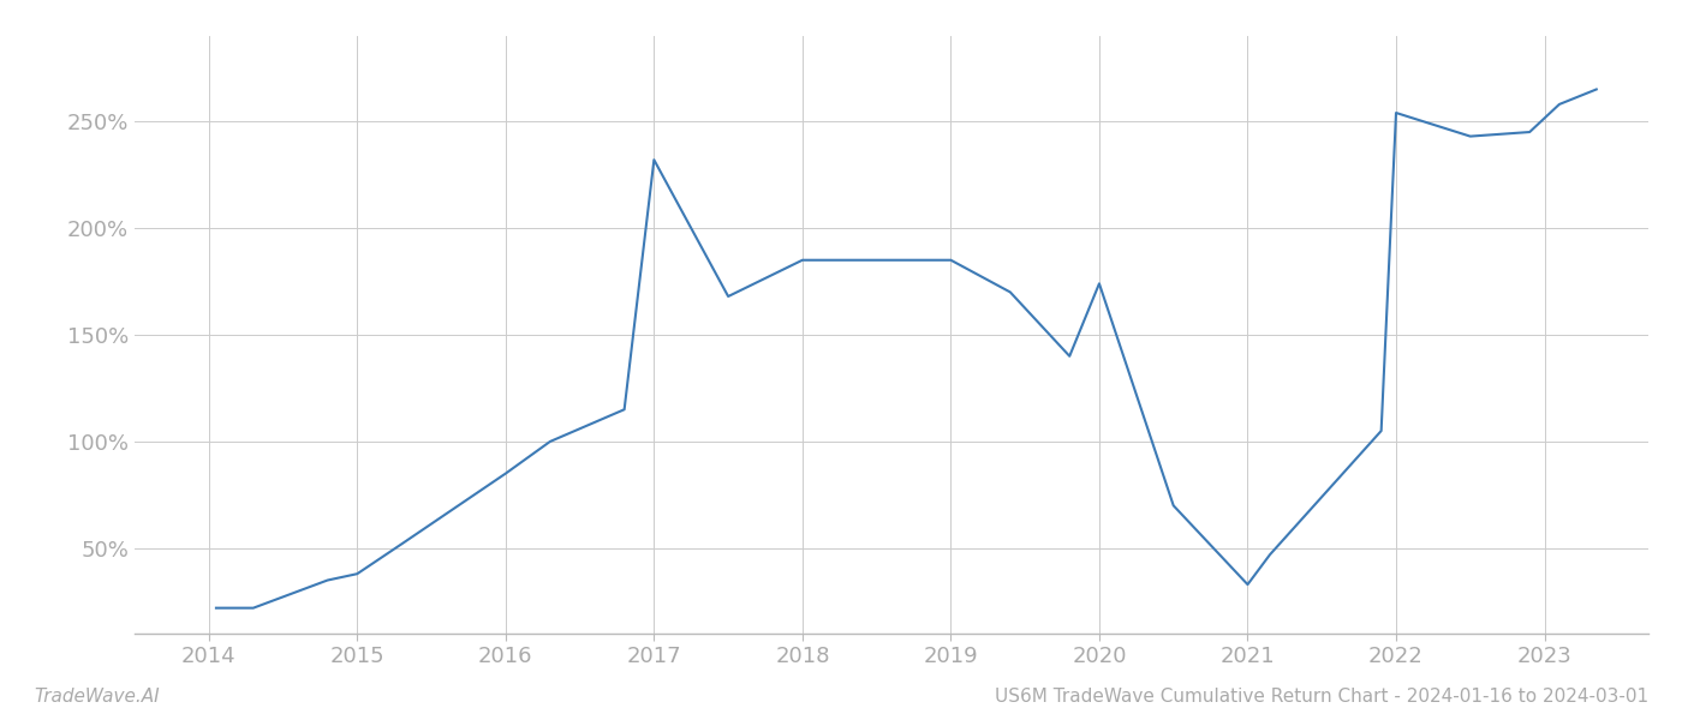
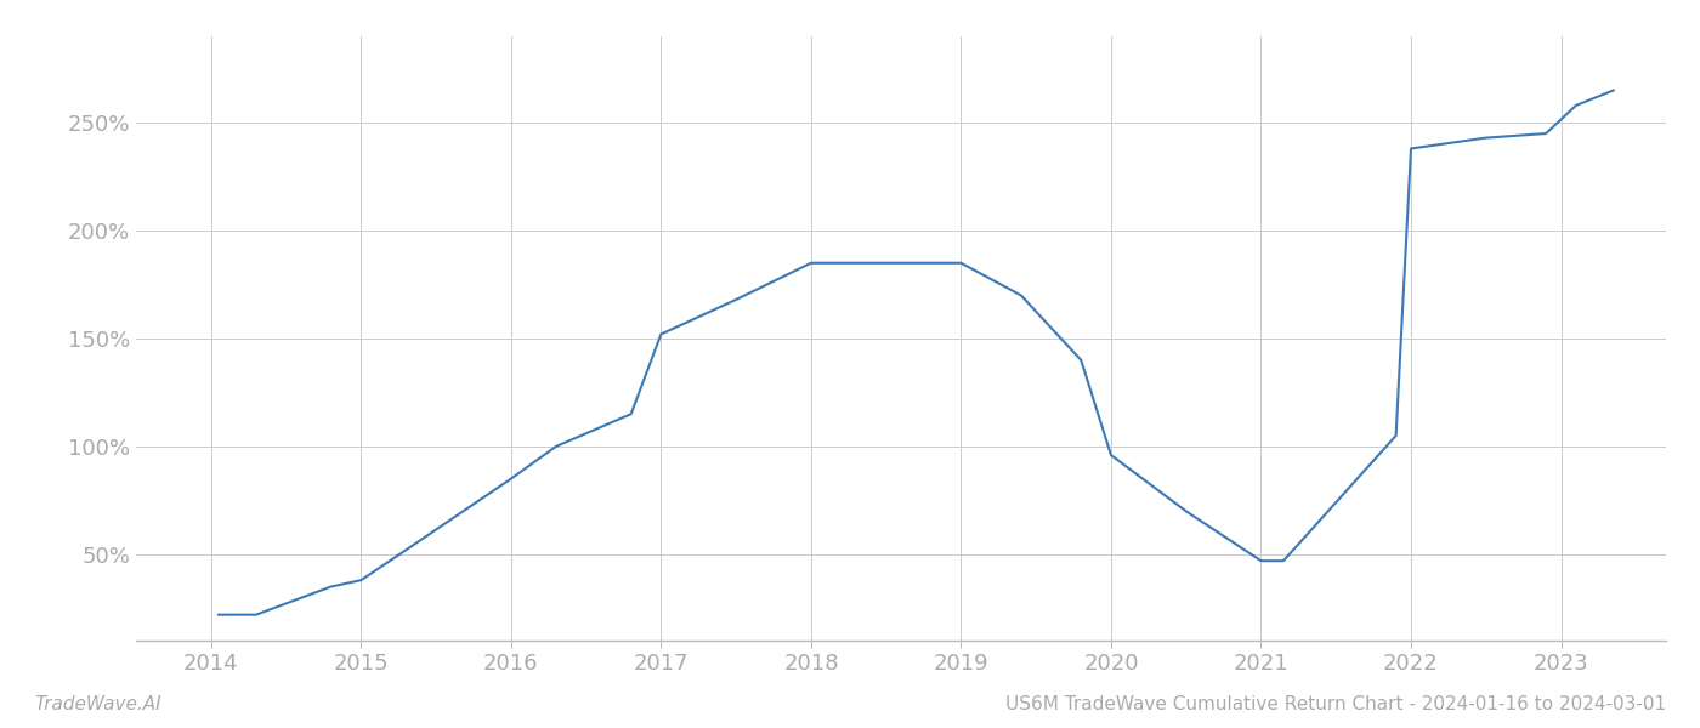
2017: 232% -> 152%
2020: 174% -> 96%
2021: 33% -> 47%
2022: 254% -> 238%
